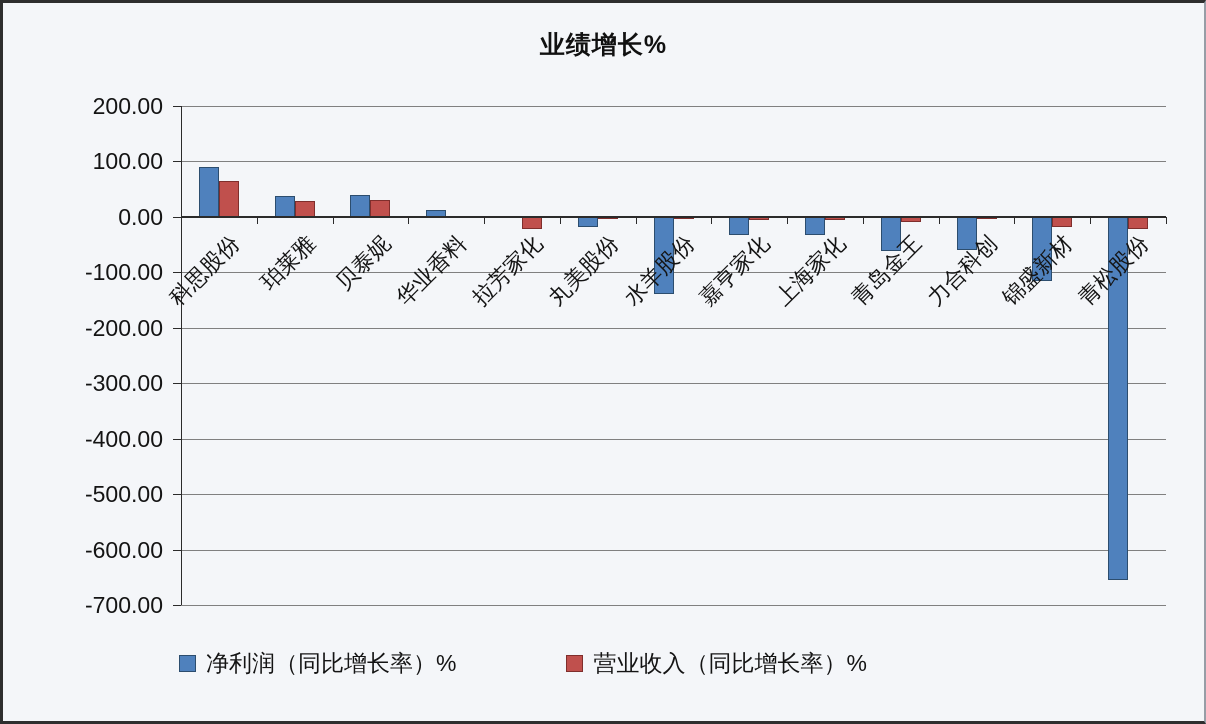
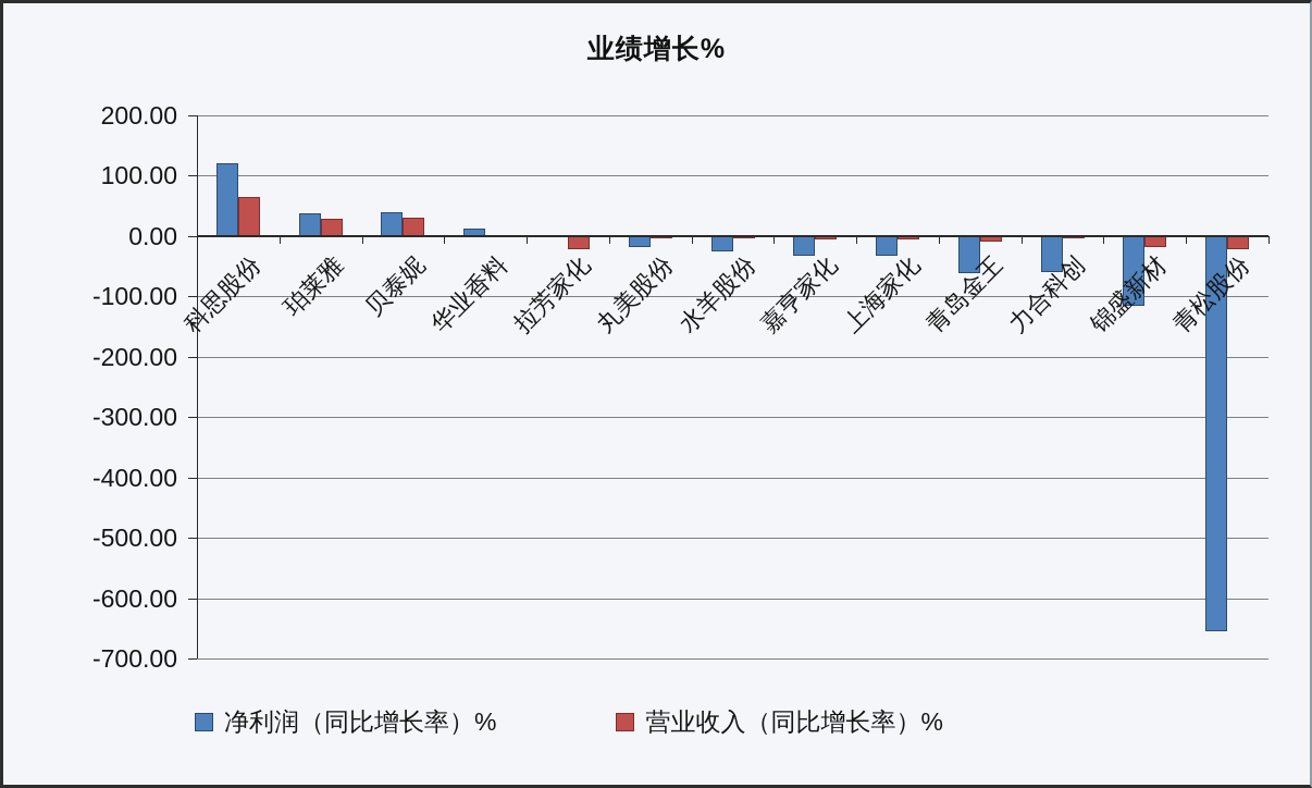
净利润（同比增长率）%/科思股份: 90 -> 120
净利润（同比增长率）%/水羊股份: -140 -> -20
